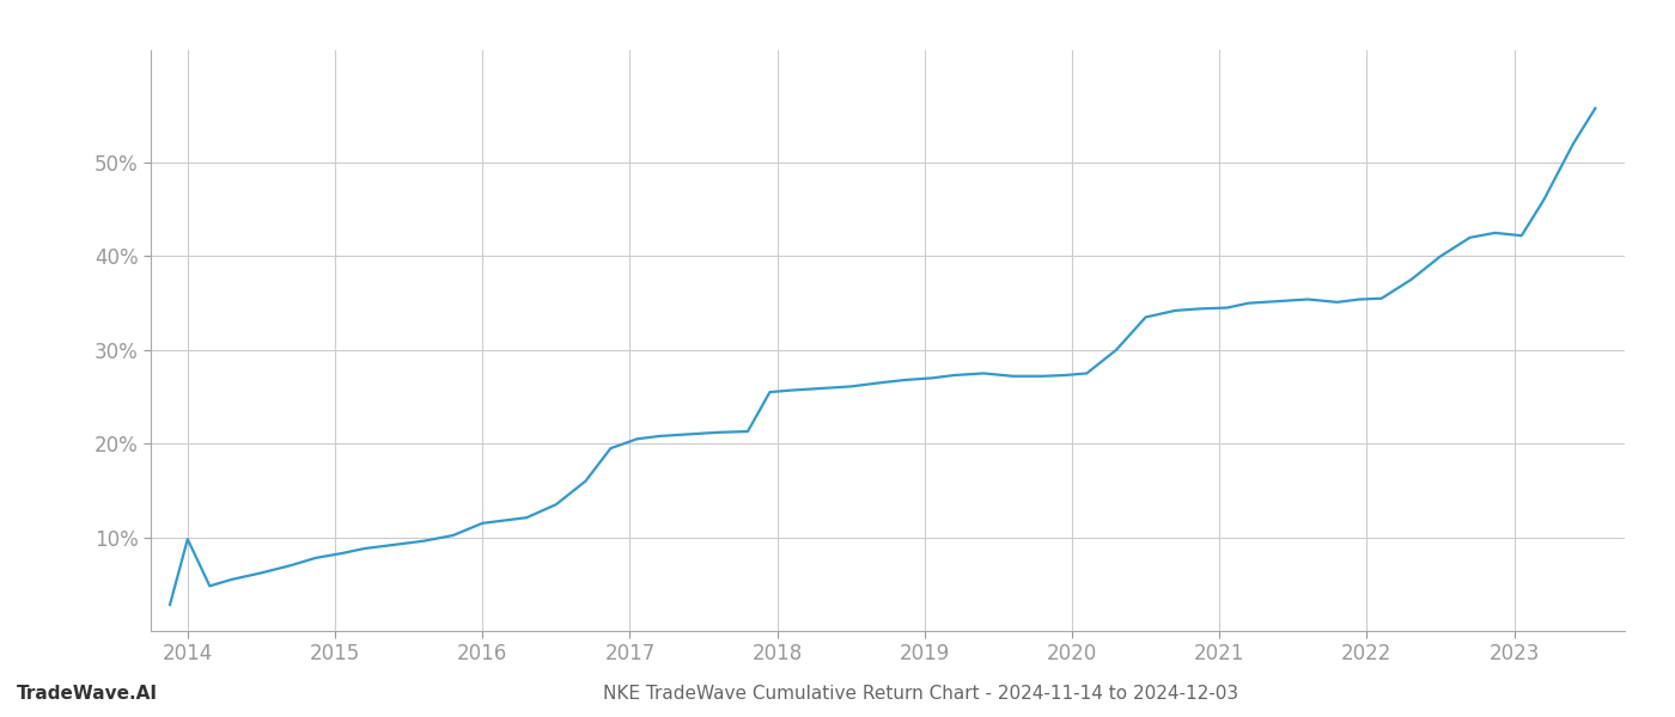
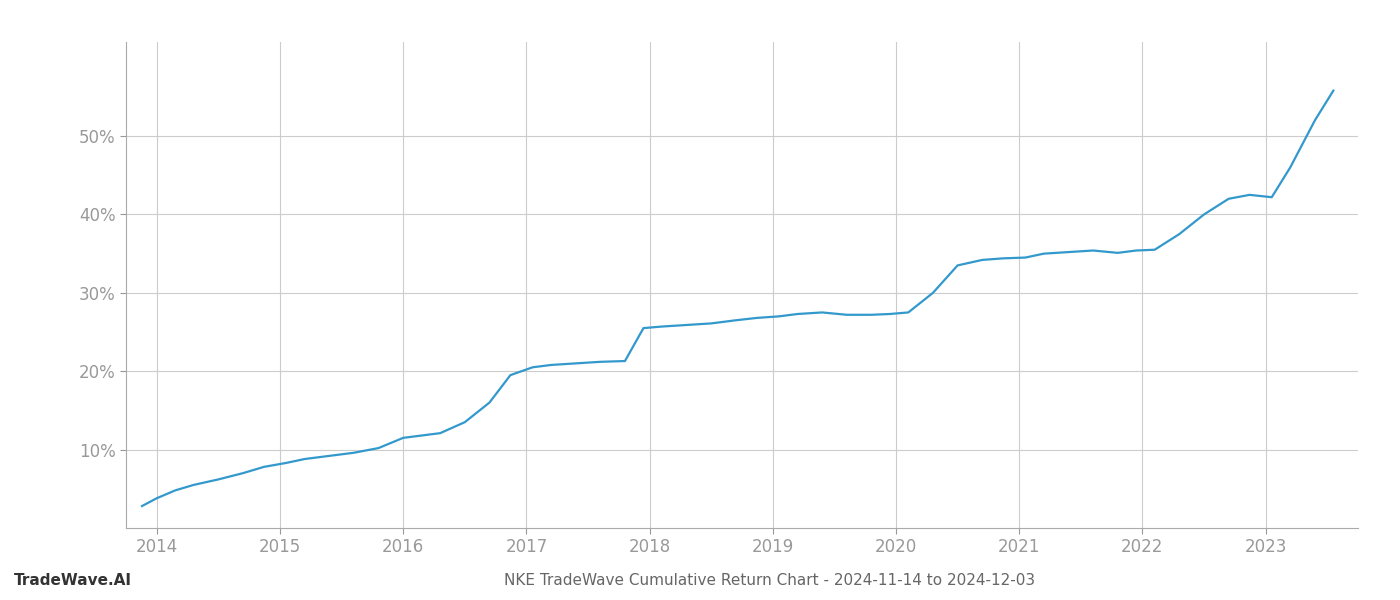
2014: 9.8% -> 3.8%
